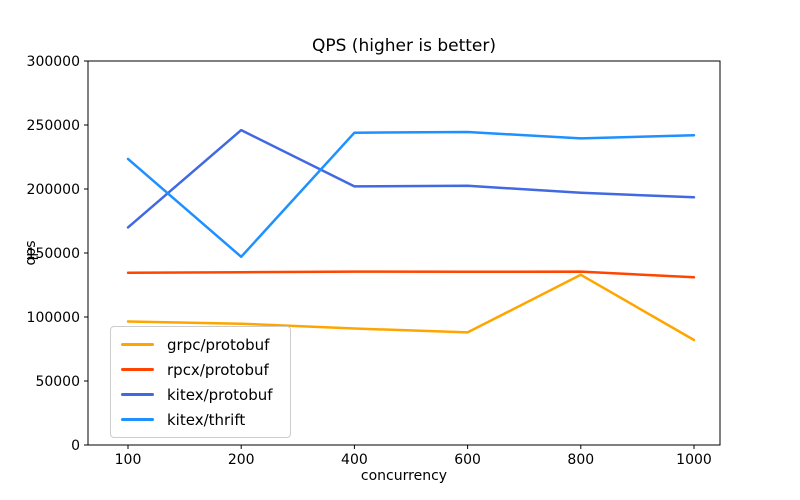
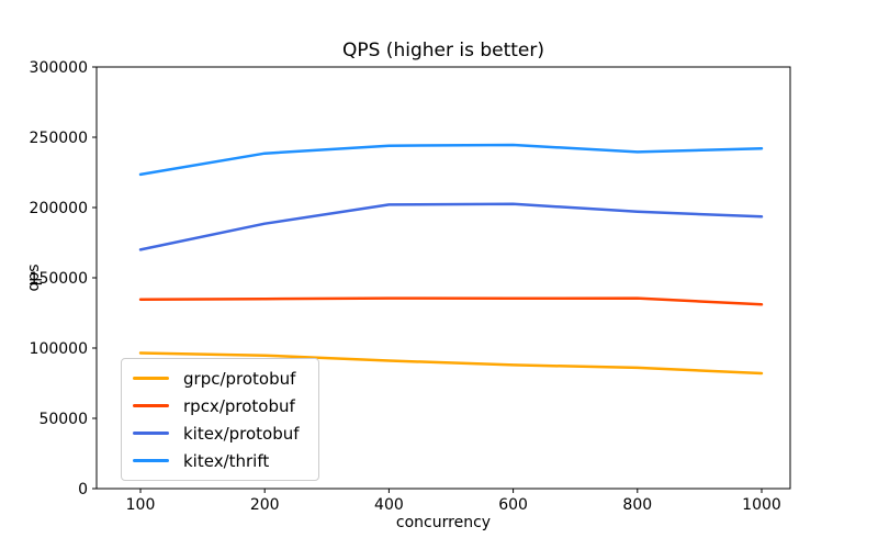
kitex/protobuf/200: 246000 -> 188000
kitex/thrift/200: 147000 -> 238000
grpc/protobuf/800: 133000 -> 86000
